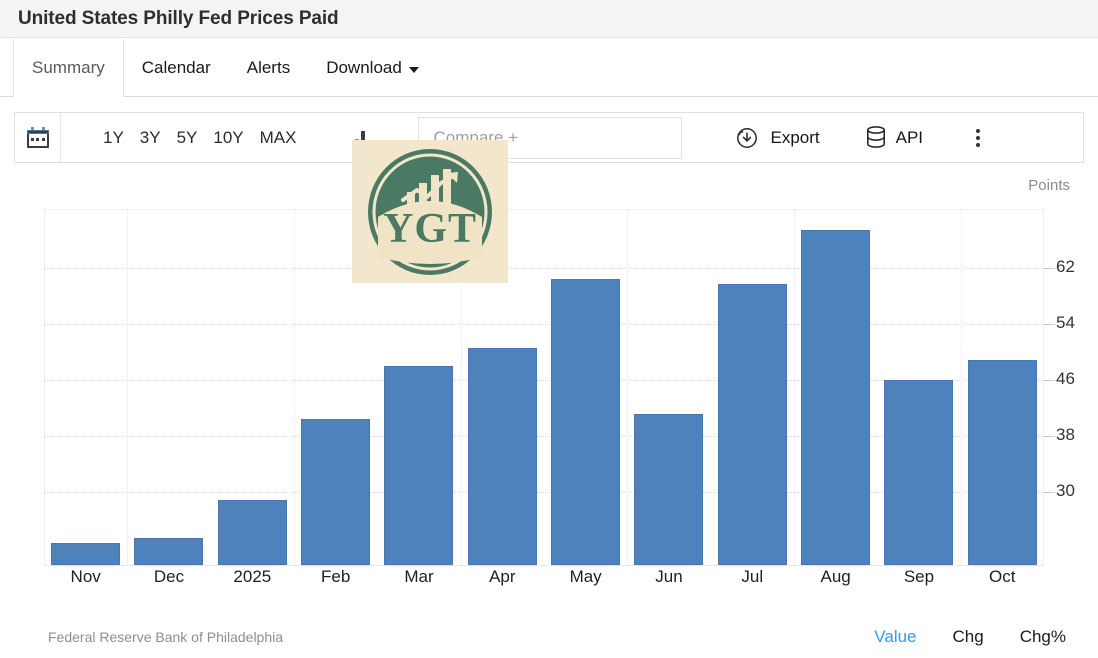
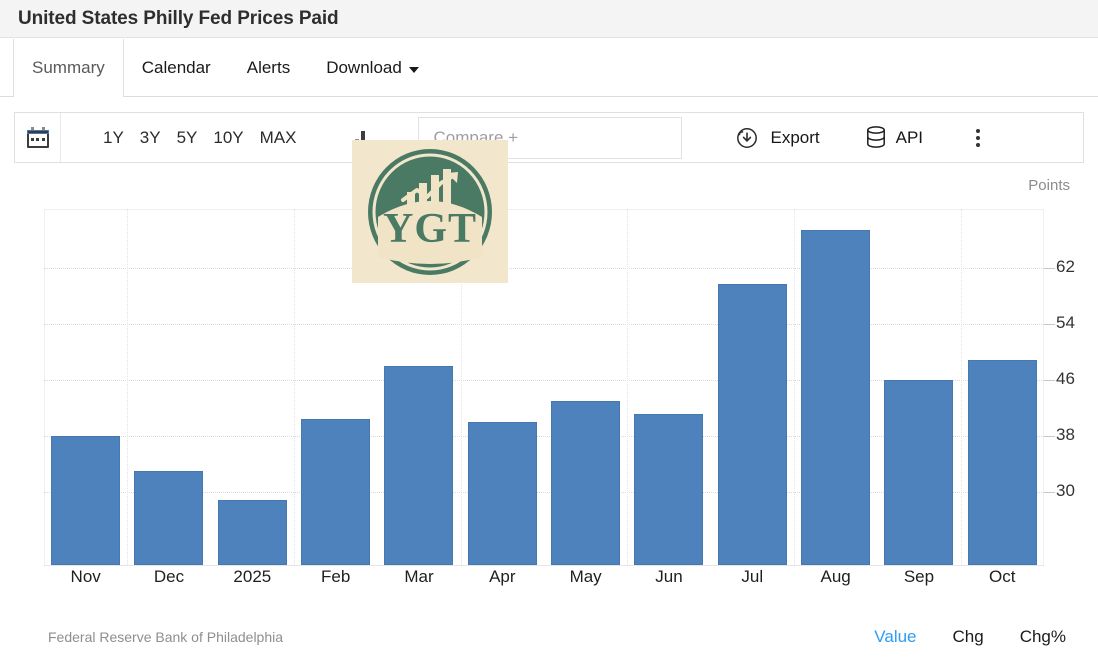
Nov: 23 -> 38
Dec: 23 -> 33
Apr: 51 -> 40
May: 60 -> 43
